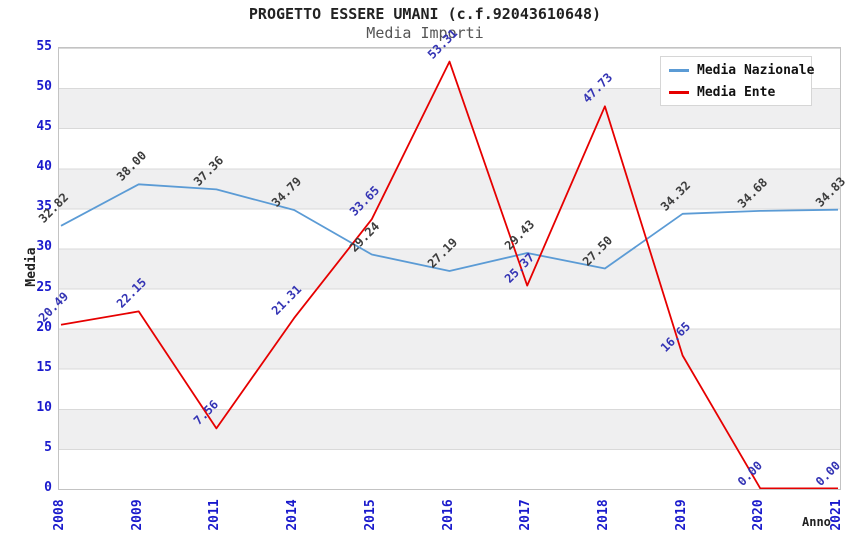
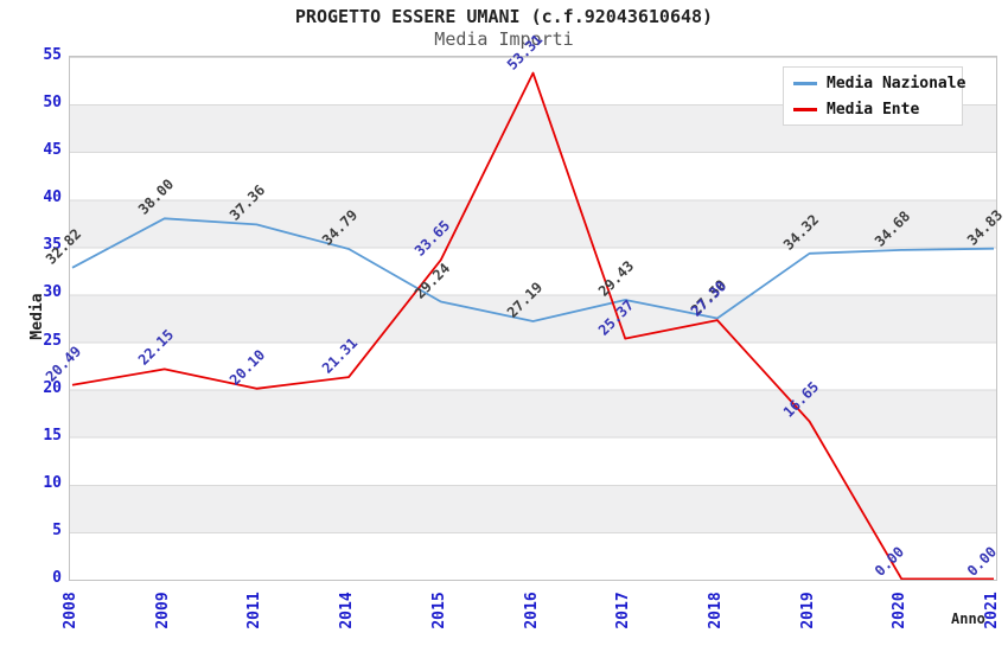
Media Ente/2011: 7.56 -> 20.10
Media Ente/2018: 47.73 -> 27.30
